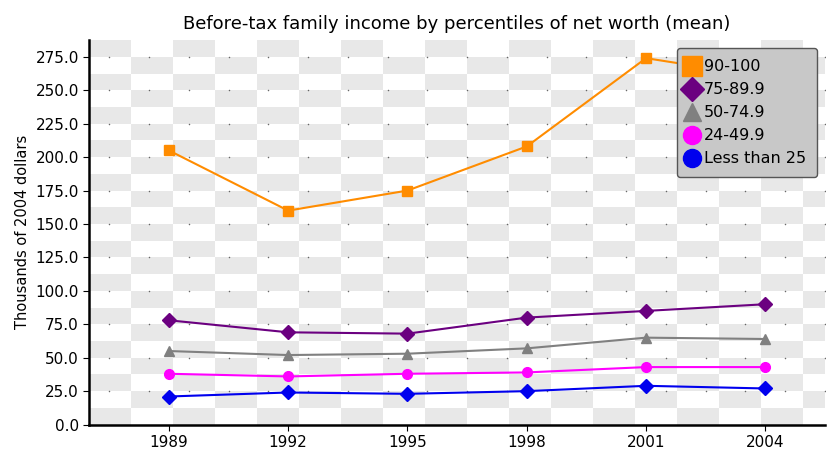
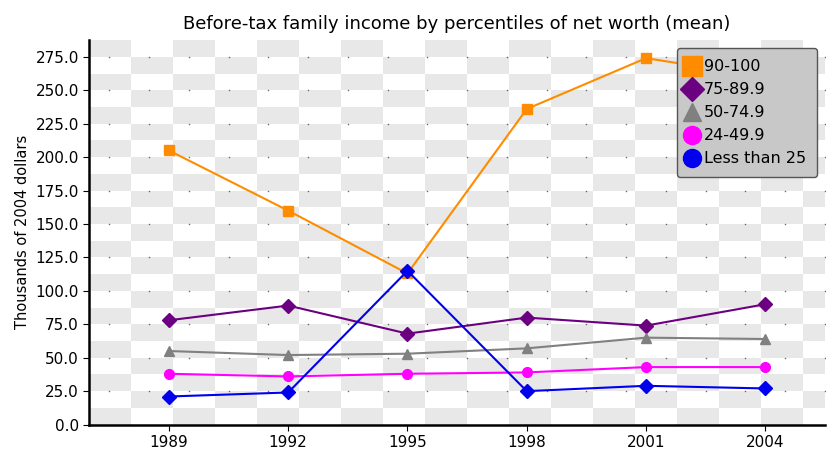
75-89.9/1992: 69 -> 89
90-100/1995: 175 -> 113
Less than 25/1995: 23 -> 115
90-100/1998: 208 -> 236
75-89.9/2001: 85 -> 74
